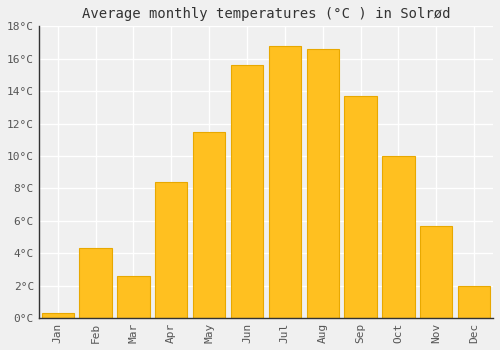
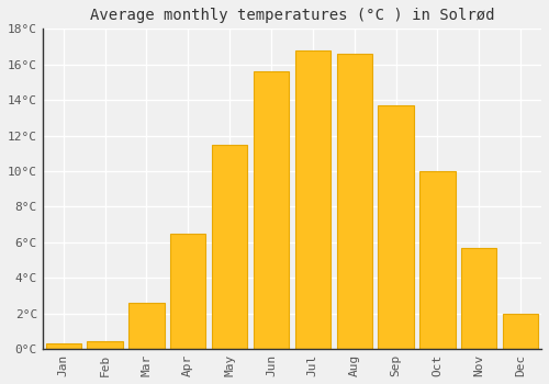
Feb: 4.3°C -> 0.4°C
Apr: 8.4°C -> 6.5°C
